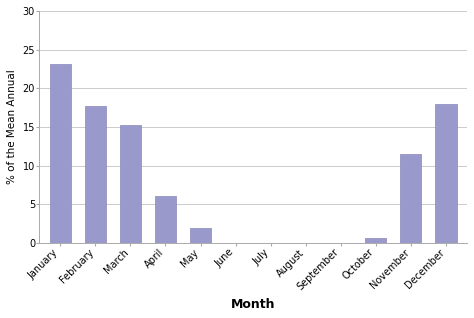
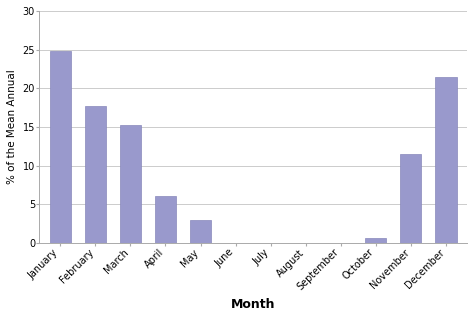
January: 23.2 -> 24.8
May: 2.0 -> 3.0
December: 18.0 -> 21.5
